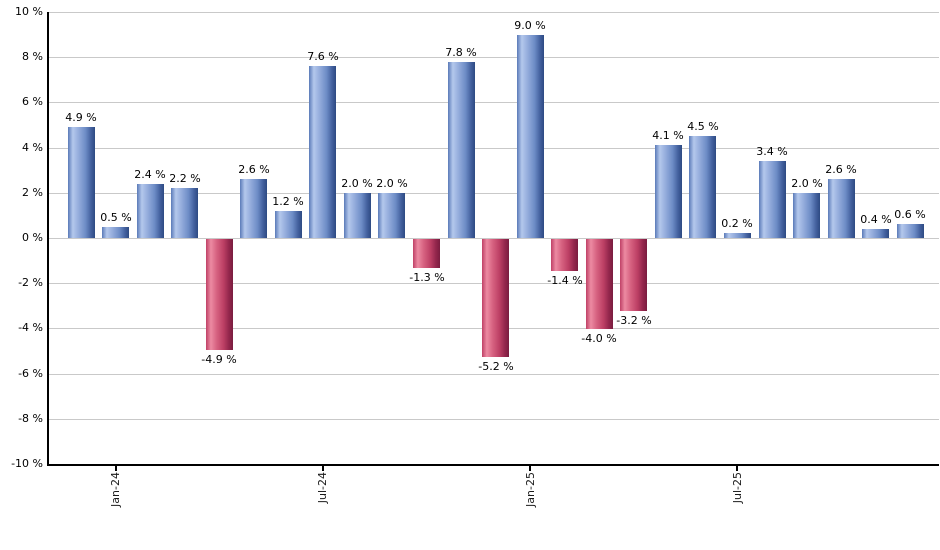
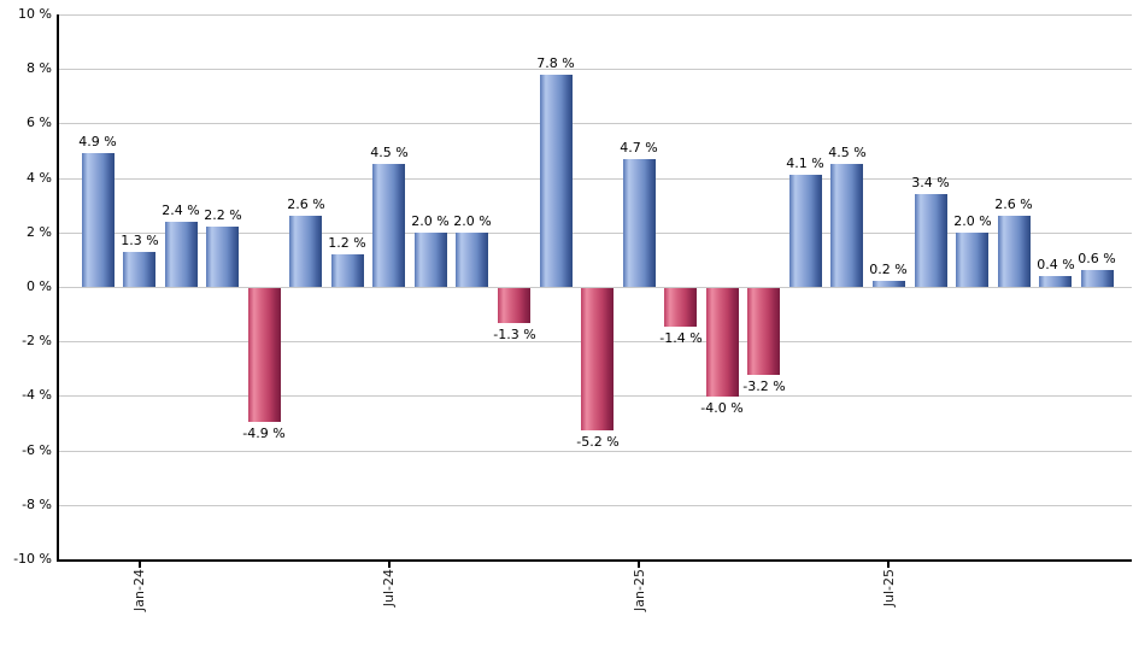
Jan-24: 0.5 -> 1.3
Jul-24: 7.6 -> 4.5
Jan-25: 9.0 -> 4.7
